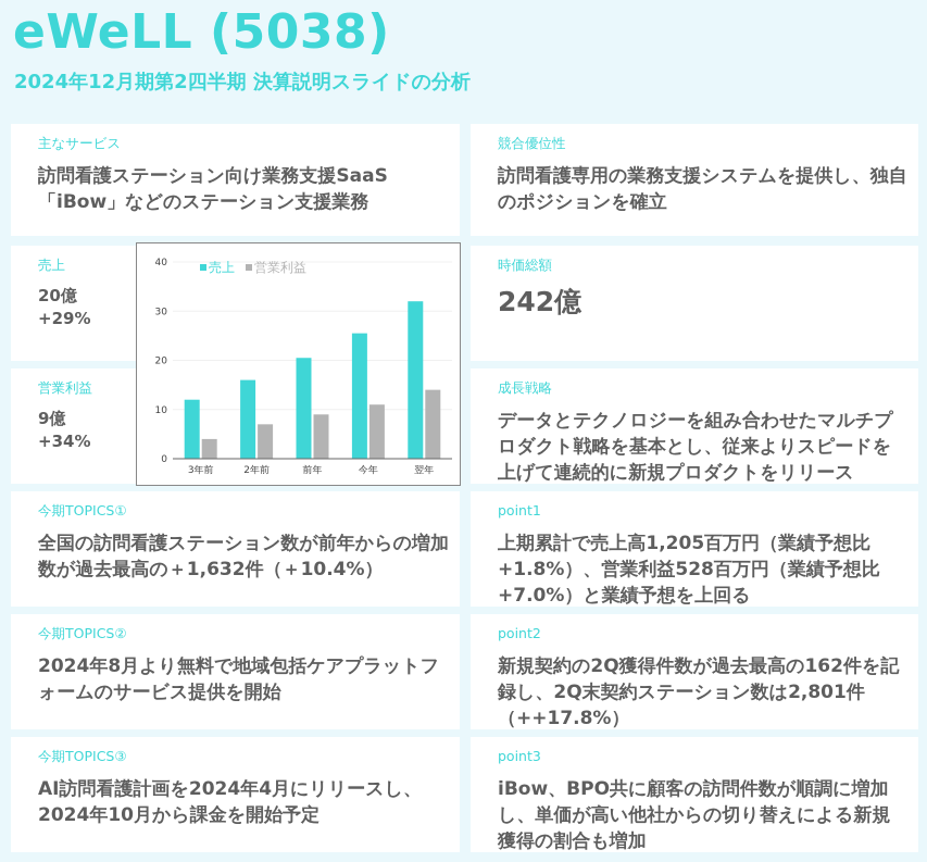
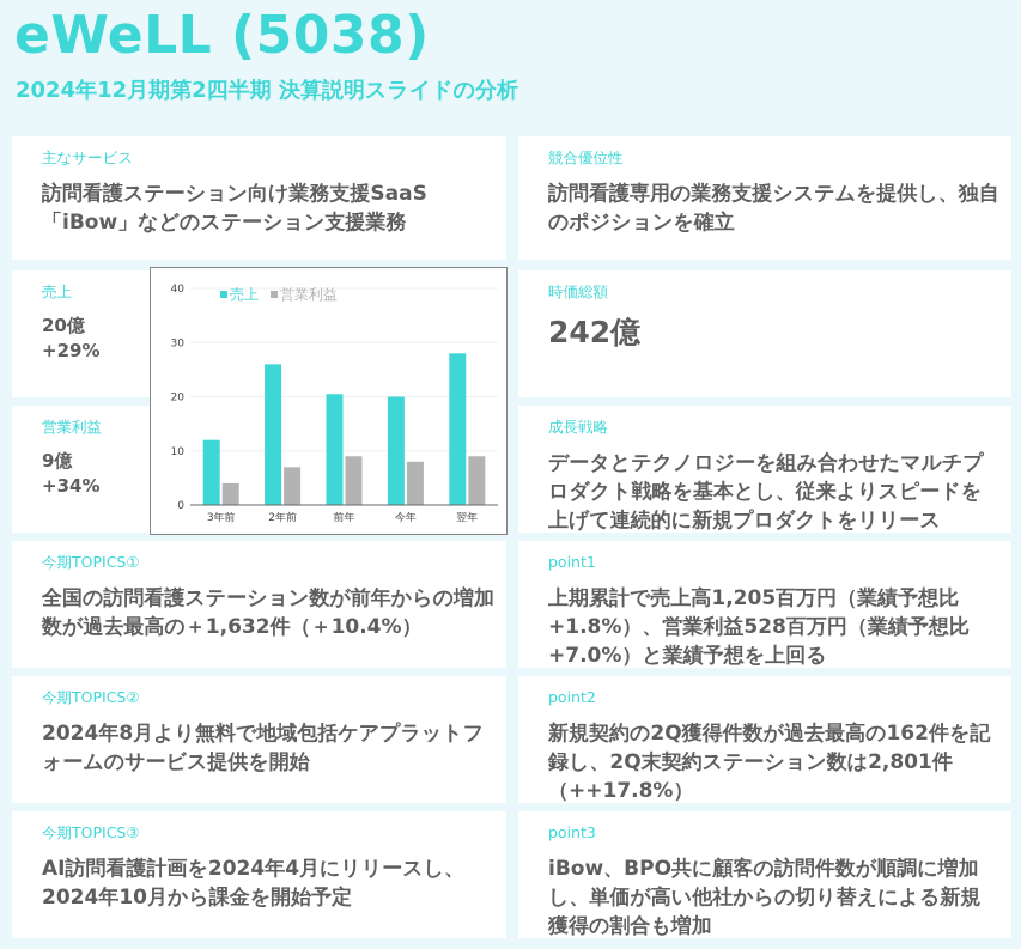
売上/2年前: 16 -> 26
売上/今年: 26 -> 20
営業利益/今年: 11 -> 8
売上/翌年: 32 -> 28
営業利益/翌年: 14 -> 9
